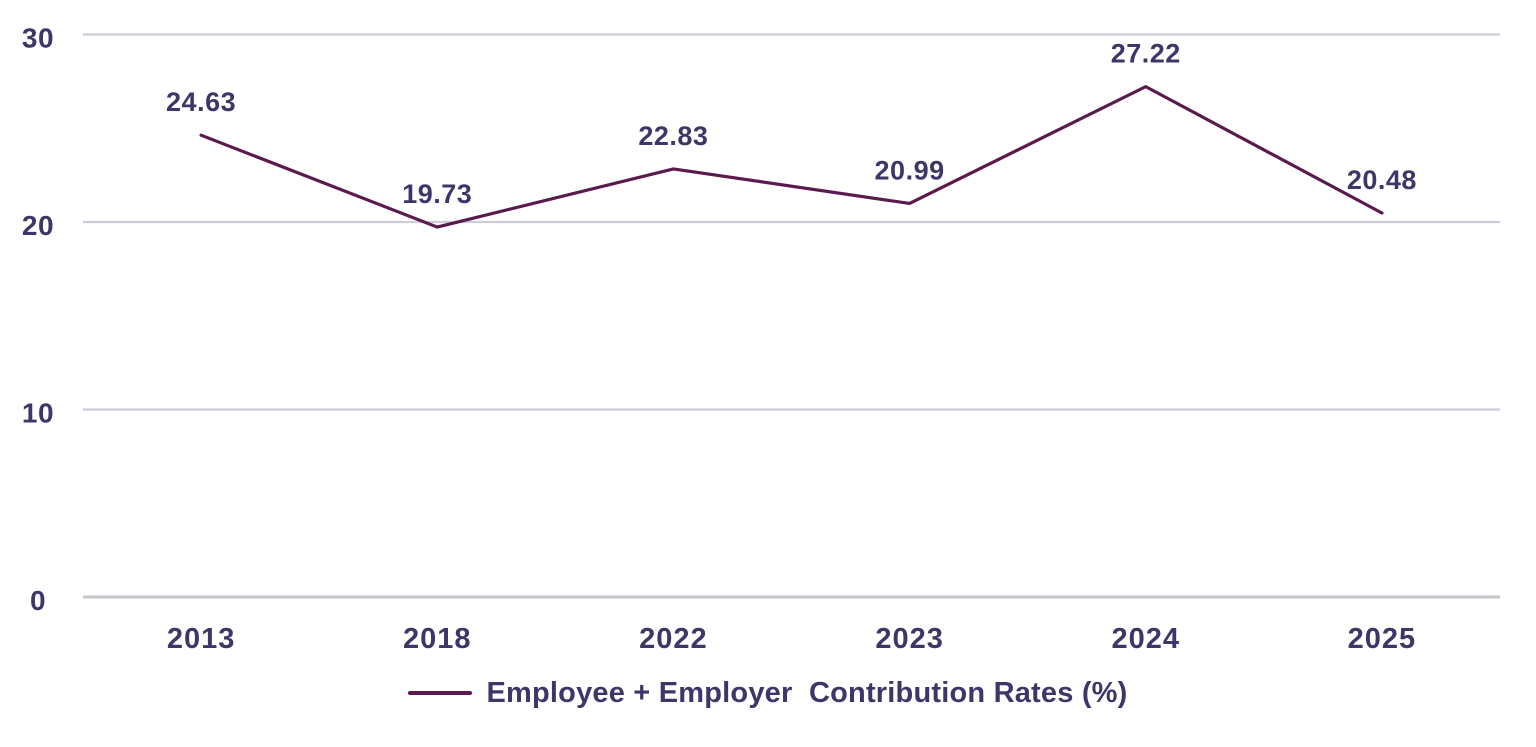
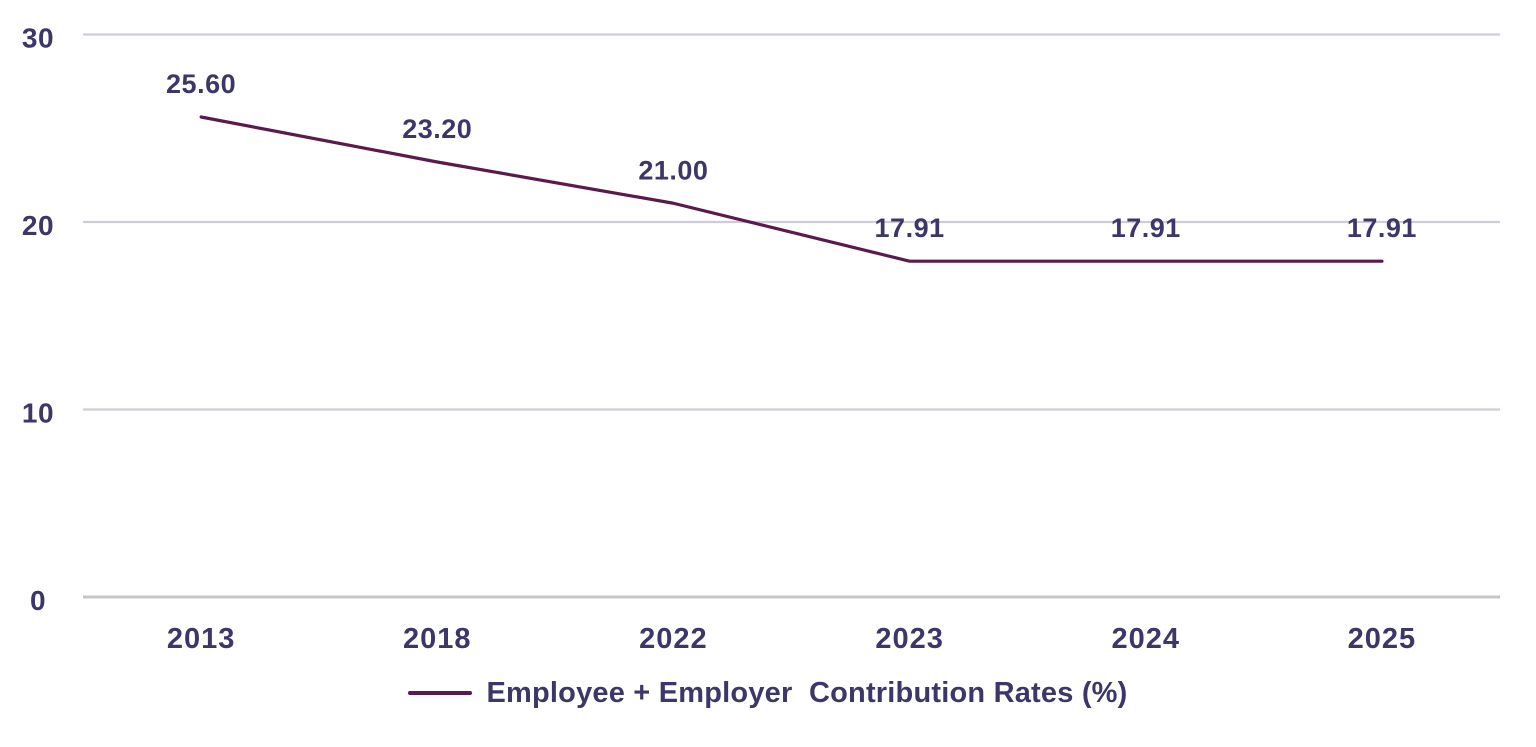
2013: 24.63 -> 25.60
2018: 19.73 -> 23.20
2022: 22.83 -> 21.00
2023: 20.99 -> 17.91
2024: 27.22 -> 17.91
2025: 20.48 -> 17.91
